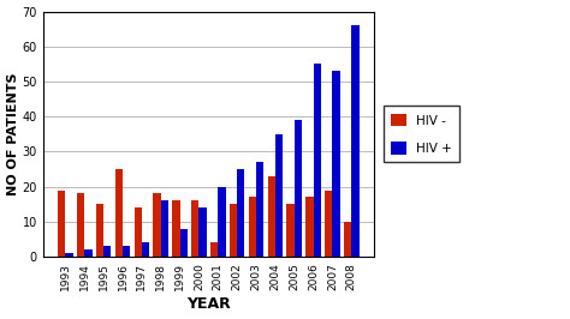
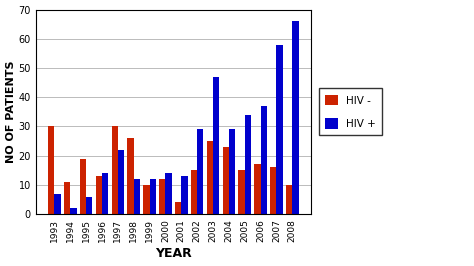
HIV -/1993: 19 -> 30
HIV +/1993: 1 -> 7
HIV -/1994: 18 -> 11
HIV -/1995: 15 -> 19
HIV +/1995: 3 -> 6
HIV -/1996: 25 -> 13
HIV +/1996: 3 -> 14
HIV -/1997: 14 -> 30
HIV +/1997: 4 -> 22
HIV -/1998: 18 -> 26
HIV +/1998: 16 -> 12
HIV -/1999: 16 -> 10
HIV +/1999: 8 -> 12
HIV -/2000: 16 -> 12
HIV +/2001: 20 -> 13
HIV +/2002: 25 -> 29
HIV -/2003: 17 -> 25
HIV +/2003: 27 -> 47
HIV +/2004: 35 -> 29
HIV +/2005: 39 -> 34
HIV +/2006: 55 -> 37
HIV -/2007: 19 -> 16
HIV +/2007: 53 -> 58
